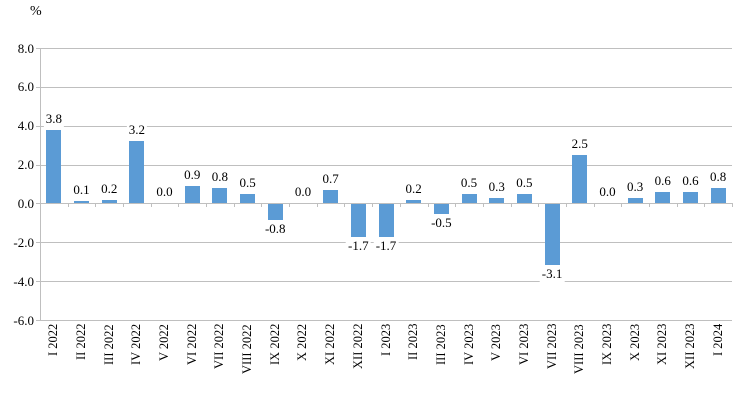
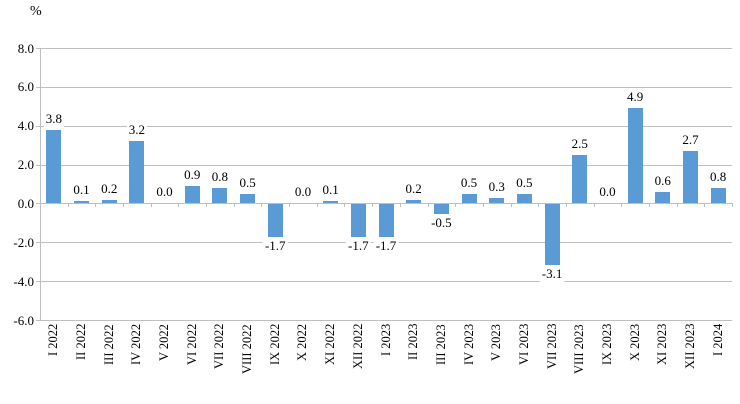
IX 2022: -0.8 -> -1.7
XI 2022: 0.7 -> 0.1
X 2023: 0.3 -> 4.9
XII 2023: 0.6 -> 2.7
